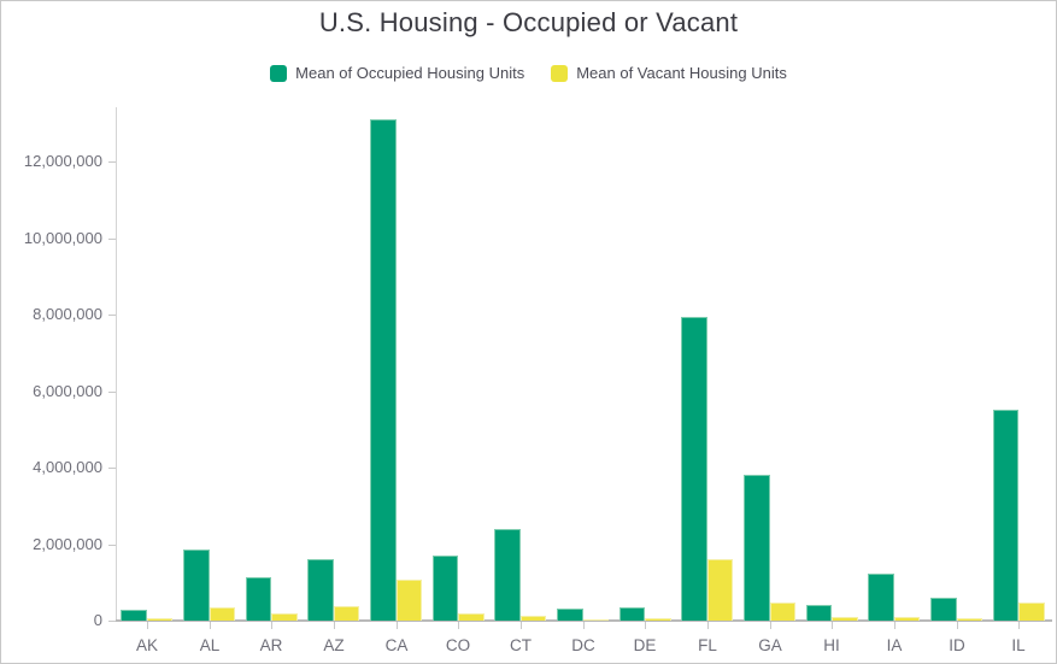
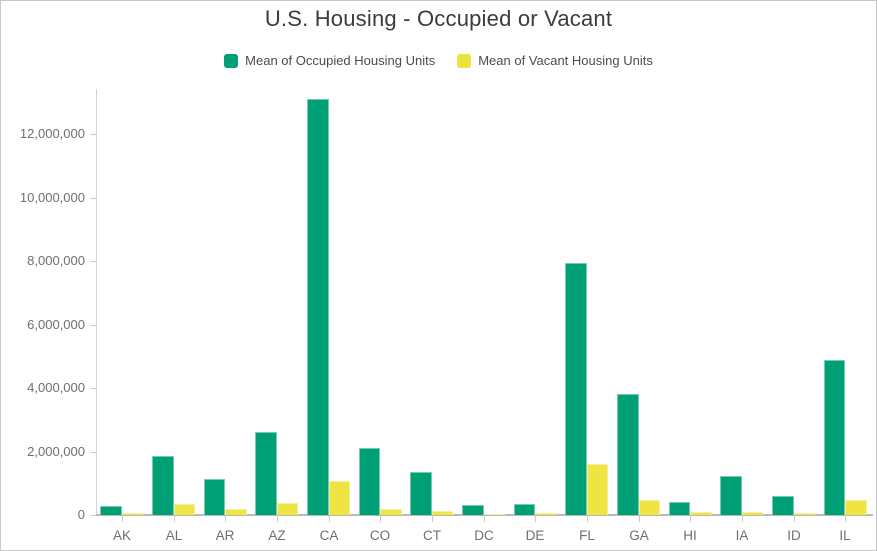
Mean of Occupied Housing Units/AZ: 1600000 -> 2600000
Mean of Occupied Housing Units/CO: 1700000 -> 2100000
Mean of Occupied Housing Units/CT: 2400000 -> 1300000
Mean of Occupied Housing Units/IL: 5500000 -> 4900000
